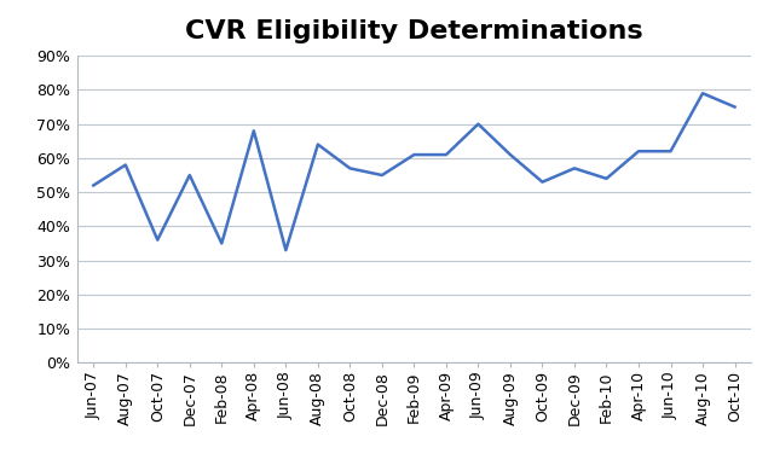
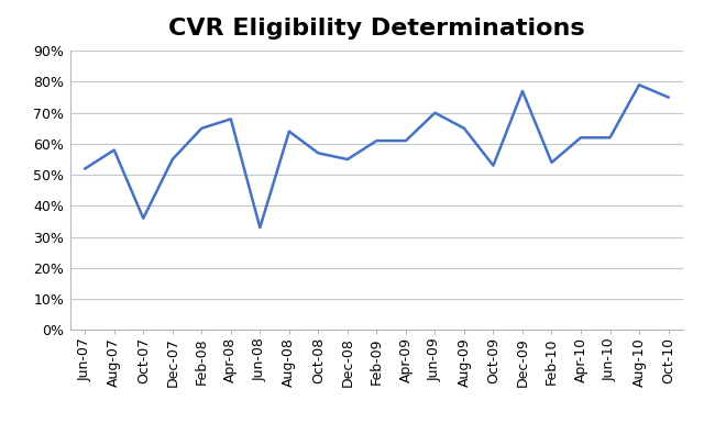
Feb-08: 35% -> 65%
Aug-09: 61% -> 65%
Dec-09: 57% -> 77%
